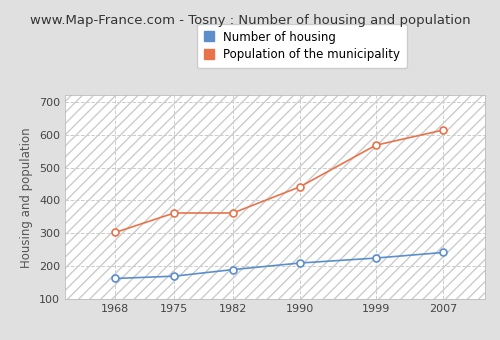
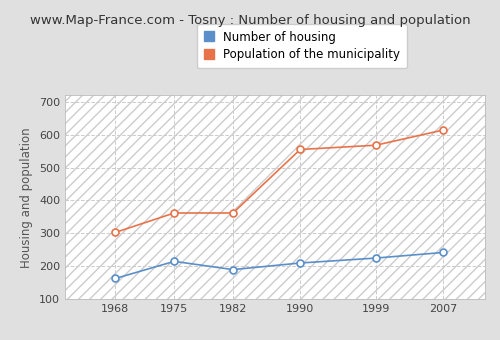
Number of housing/1975: 170 -> 215
Population of the municipality/1990: 442 -> 555
